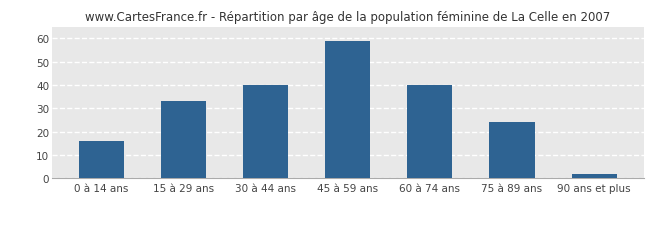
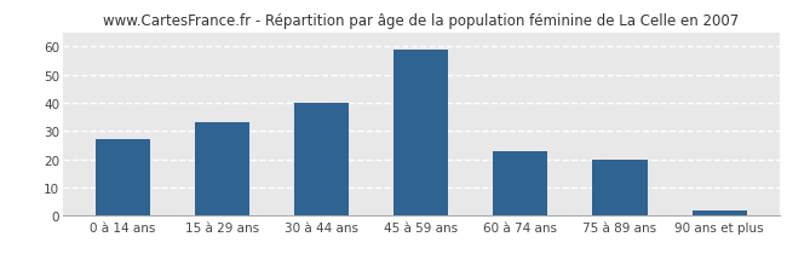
0 à 14 ans: 16 -> 27
60 à 74 ans: 40 -> 23
75 à 89 ans: 24 -> 20
